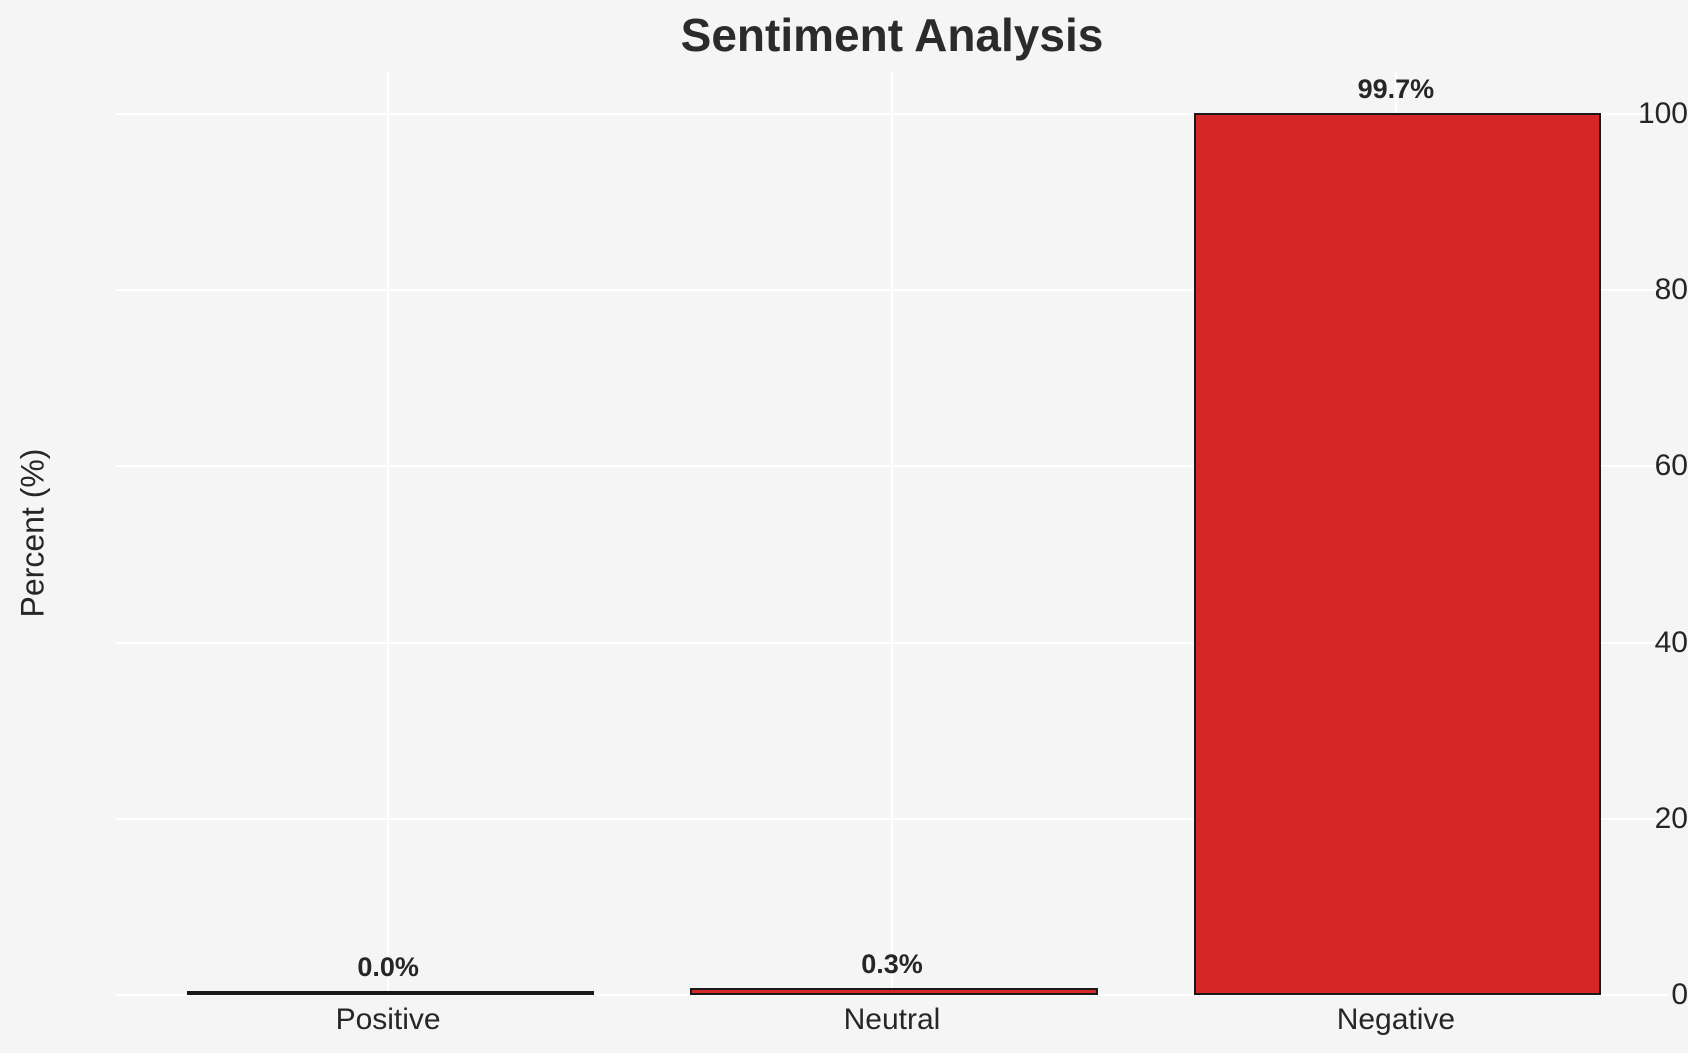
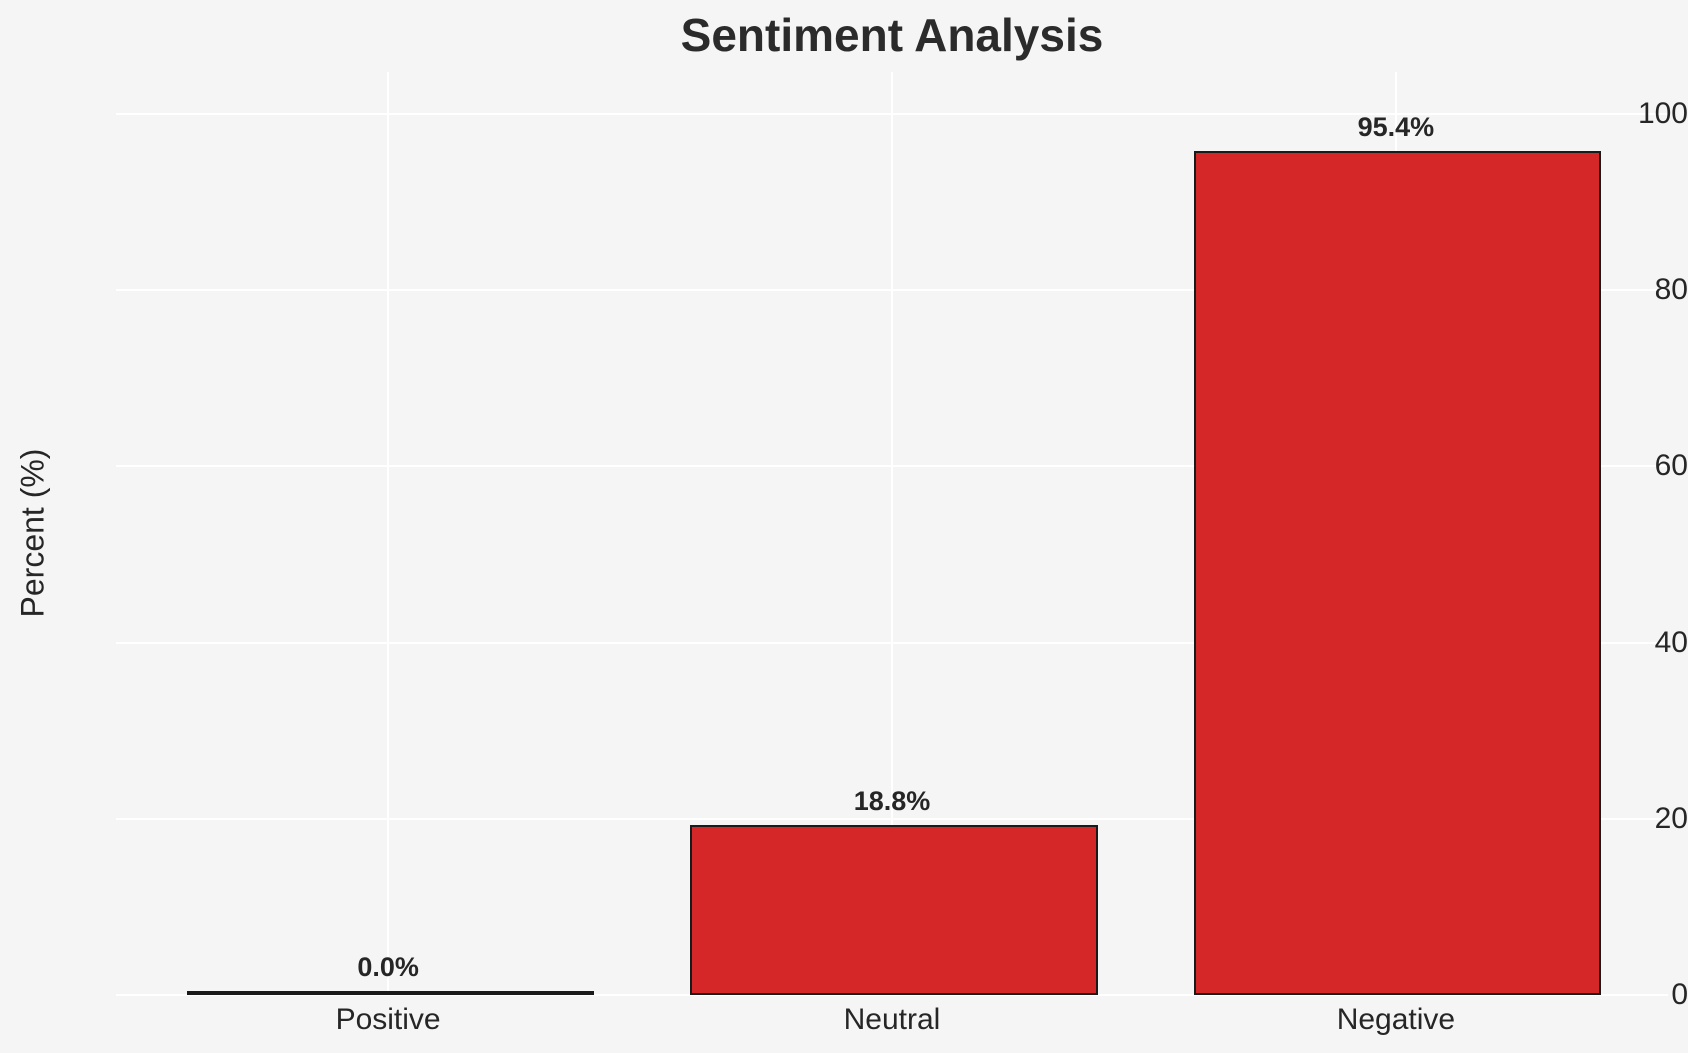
Neutral: 0.3% -> 18.8%
Negative: 99.7% -> 95.4%
